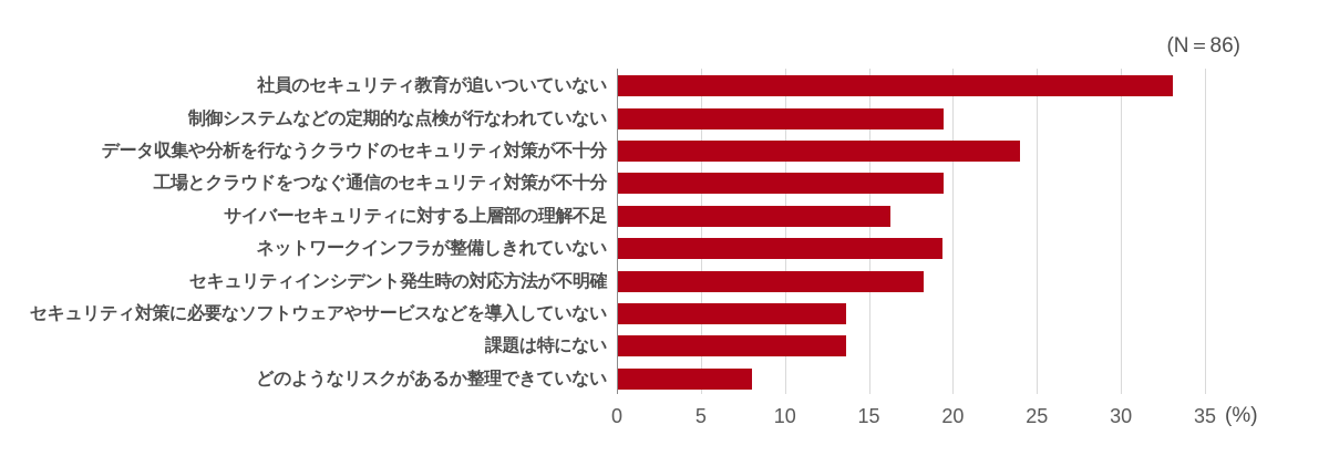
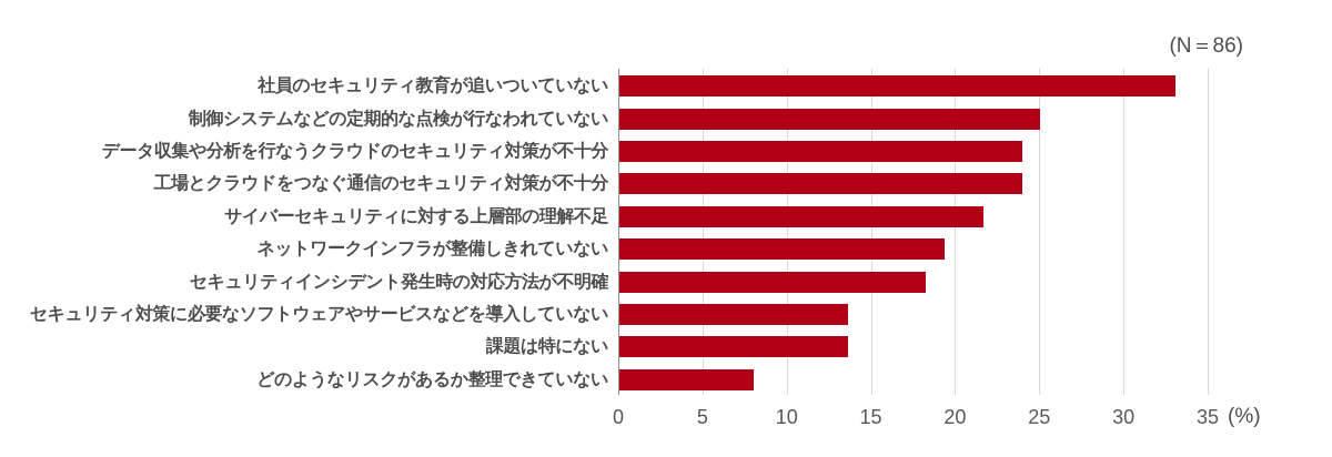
制御システムなどの定期的な点検が行なわれていない: 19.4 -> 25.0
工場とクラウドをつなぐ通信のセキュリティ対策が不十分: 19.4 -> 23.9
サイバーセキュリティに対する上層部の理解不足: 16.2 -> 21.6
